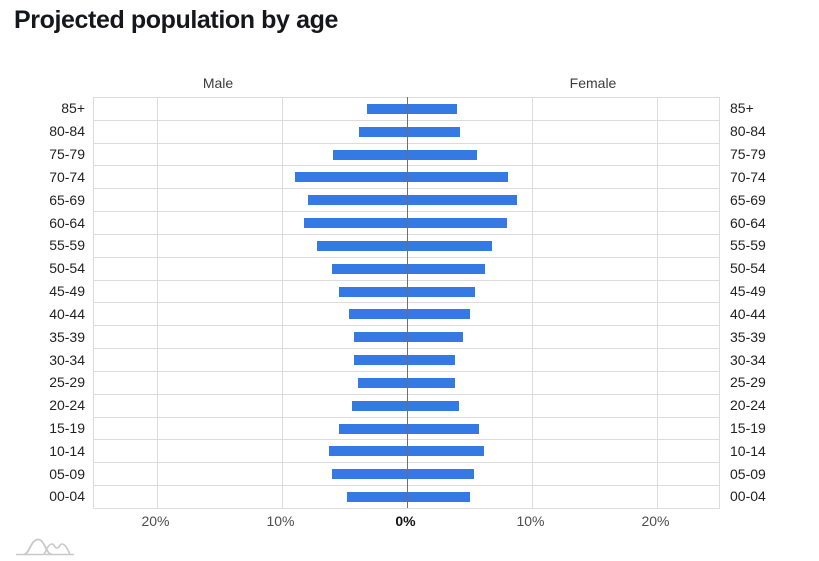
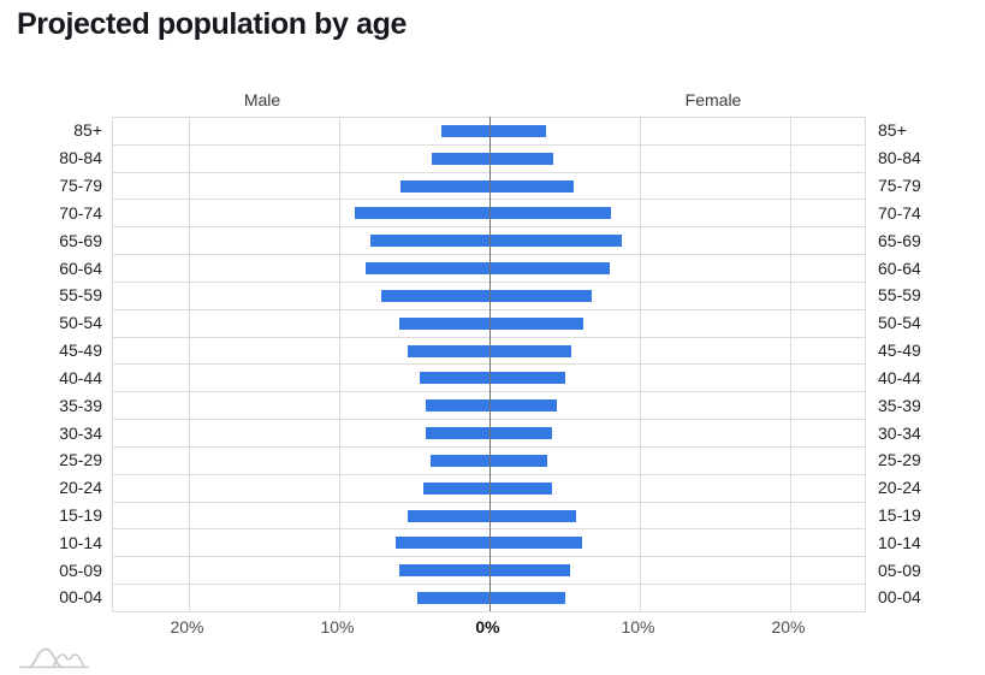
Female/85+: 4.0% -> 3.8%
Female/30-34: 3.9% -> 4.2%
